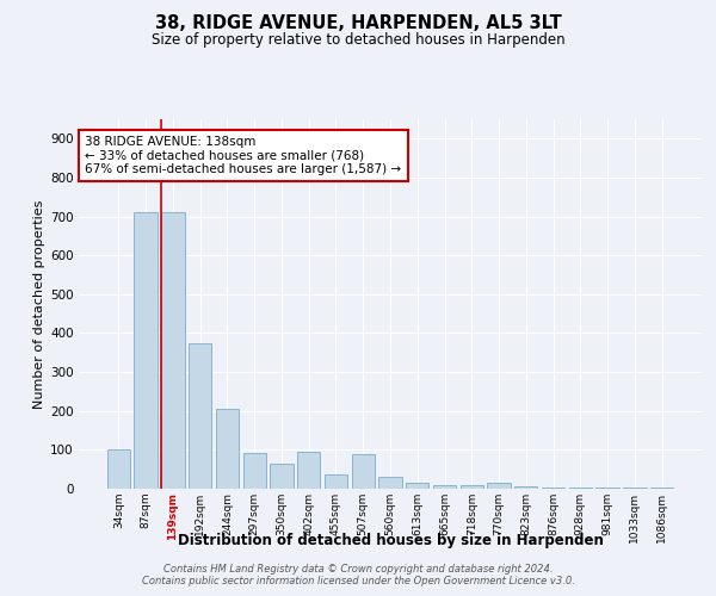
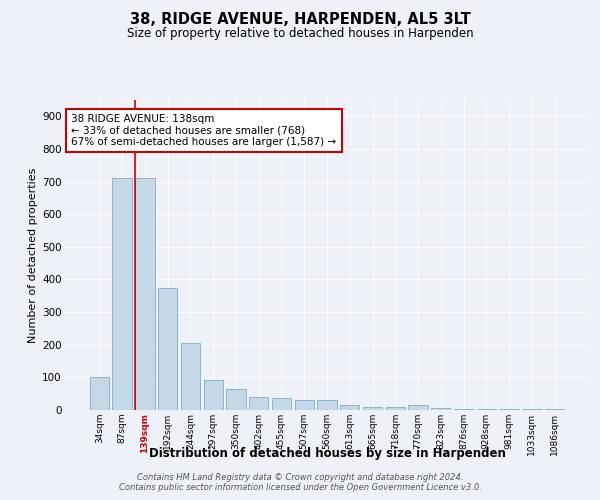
402sqm: 95 -> 40
507sqm: 90 -> 30
